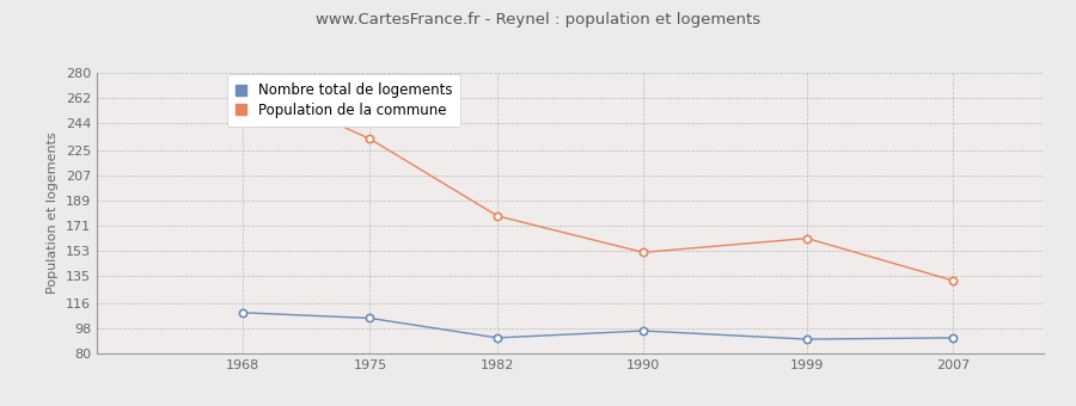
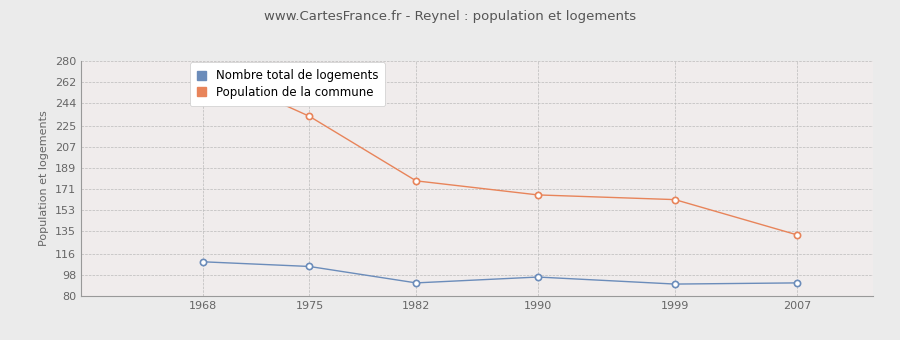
Population de la commune/1990: 152 -> 166
